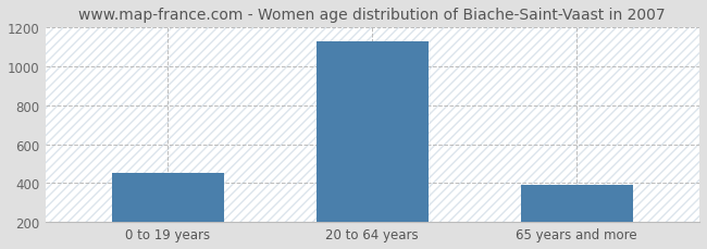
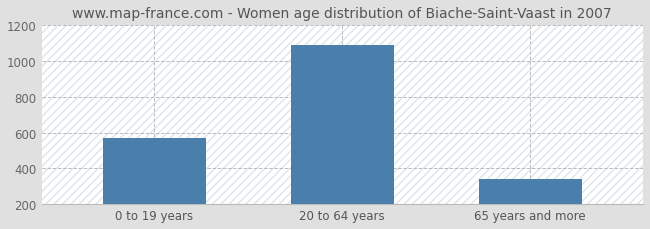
0 to 19 years: 460 -> 570
20 to 64 years: 1130 -> 1090
65 years and more: 390 -> 340
